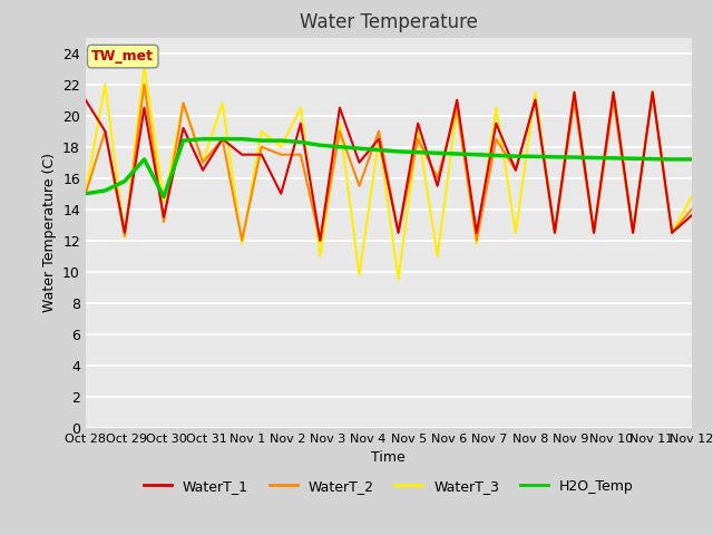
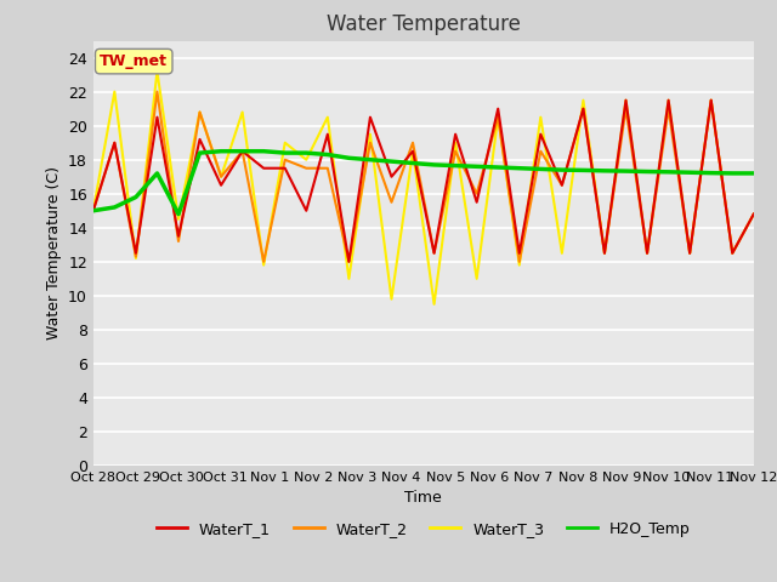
WaterT_1/Oct 28: 21.0 -> 15.0
WaterT_1/Nov 12: 13.6 -> 14.8
WaterT_2/Nov 12: 14.0 -> 14.8
